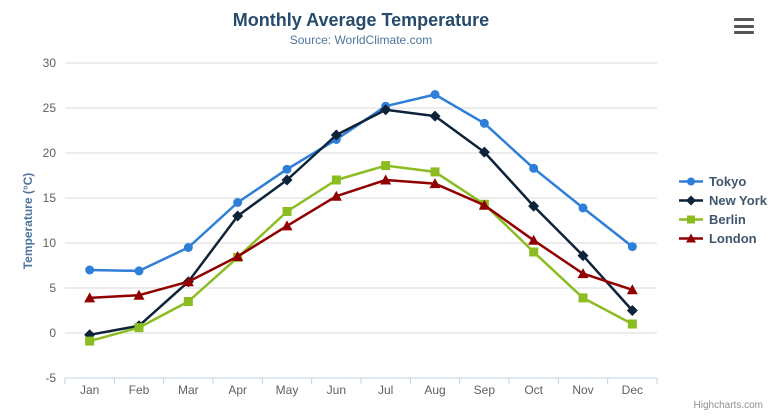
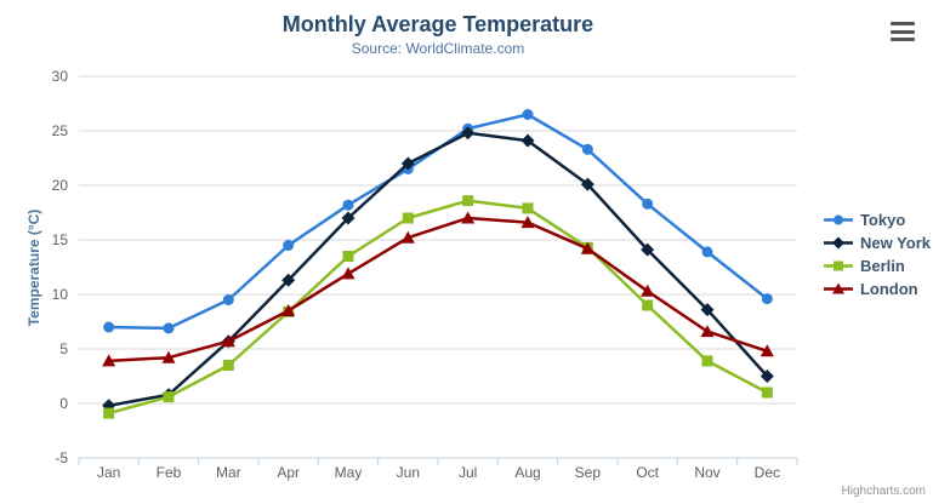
New York/Apr: 13 -> 11
